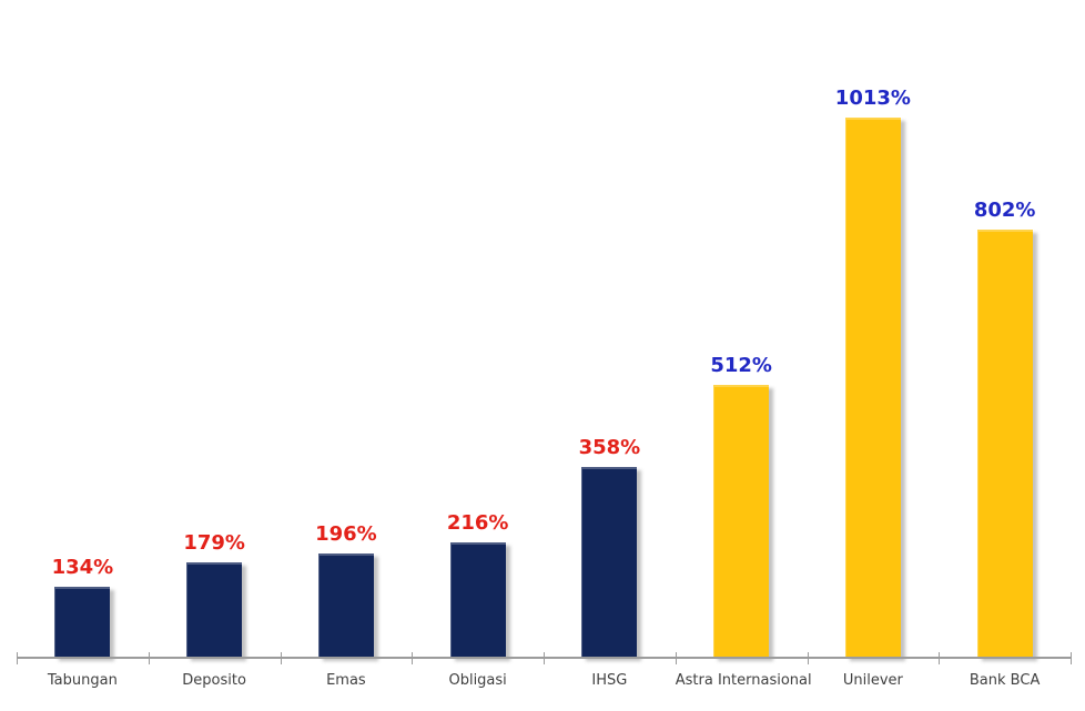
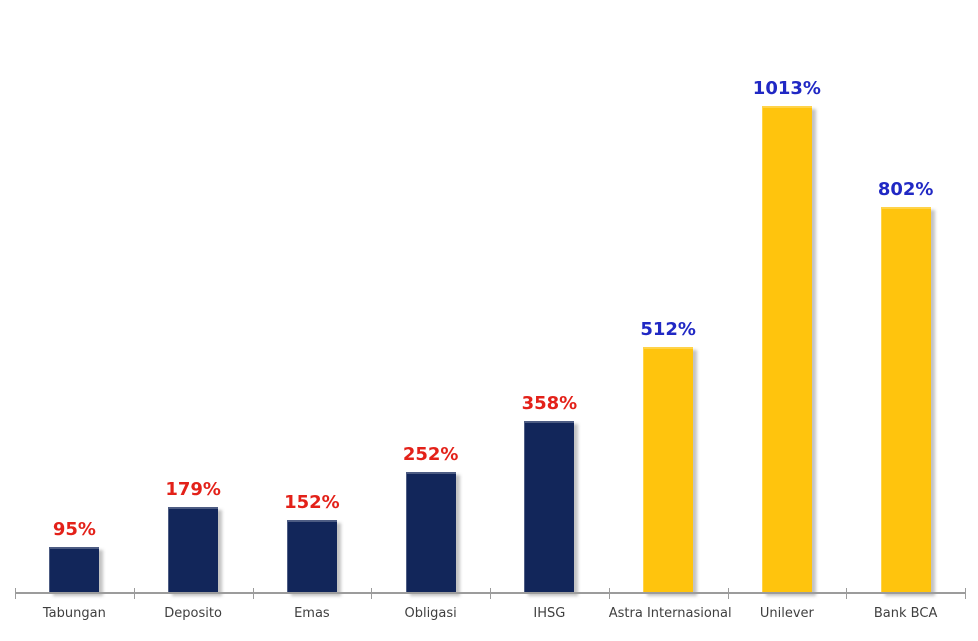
Tabungan: 134% -> 95%
Emas: 196% -> 152%
Obligasi: 216% -> 252%
